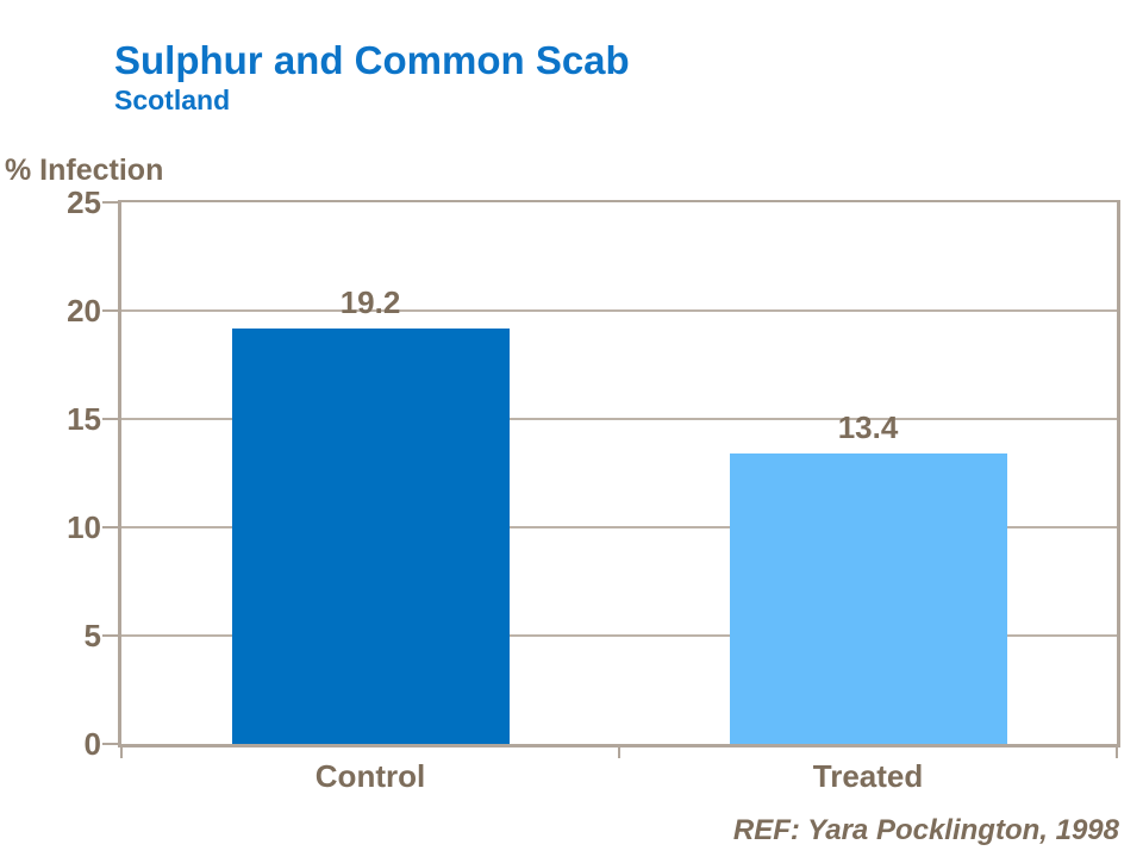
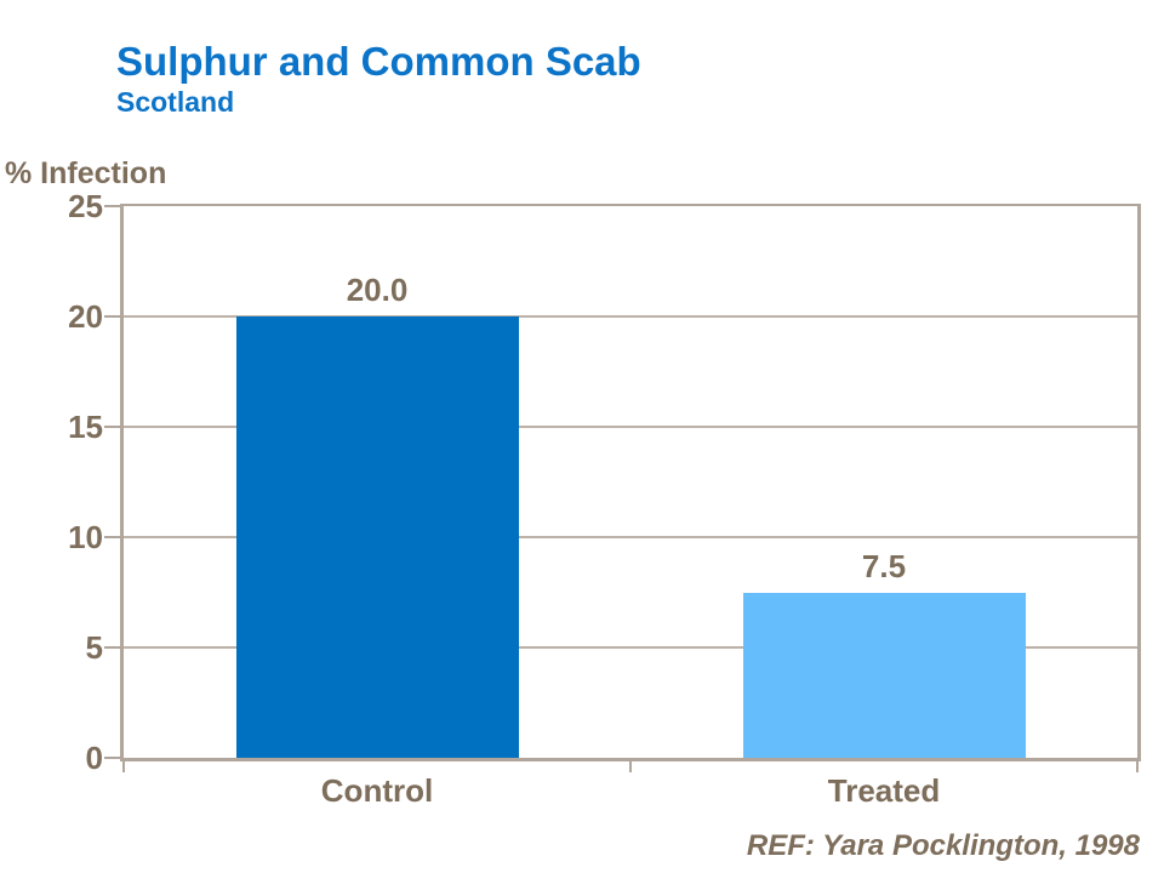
Control: 19.2 -> 20.0
Treated: 13.4 -> 7.5
